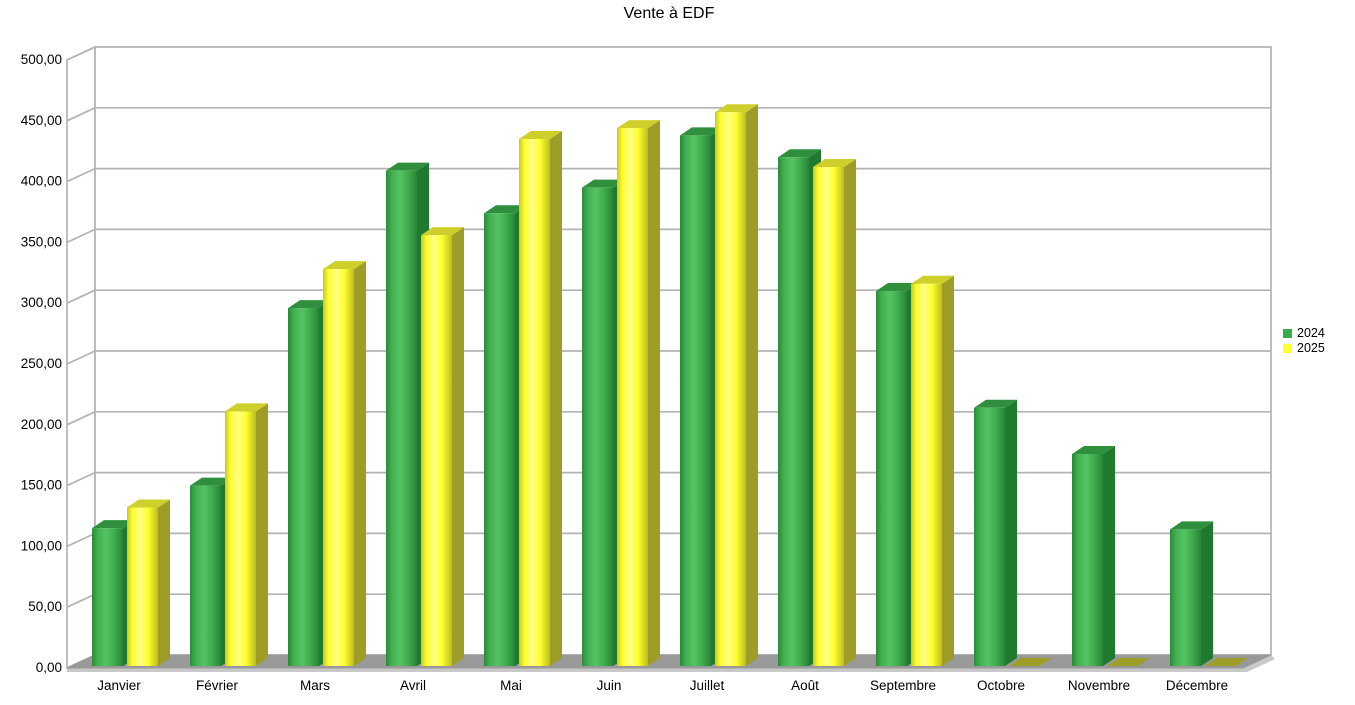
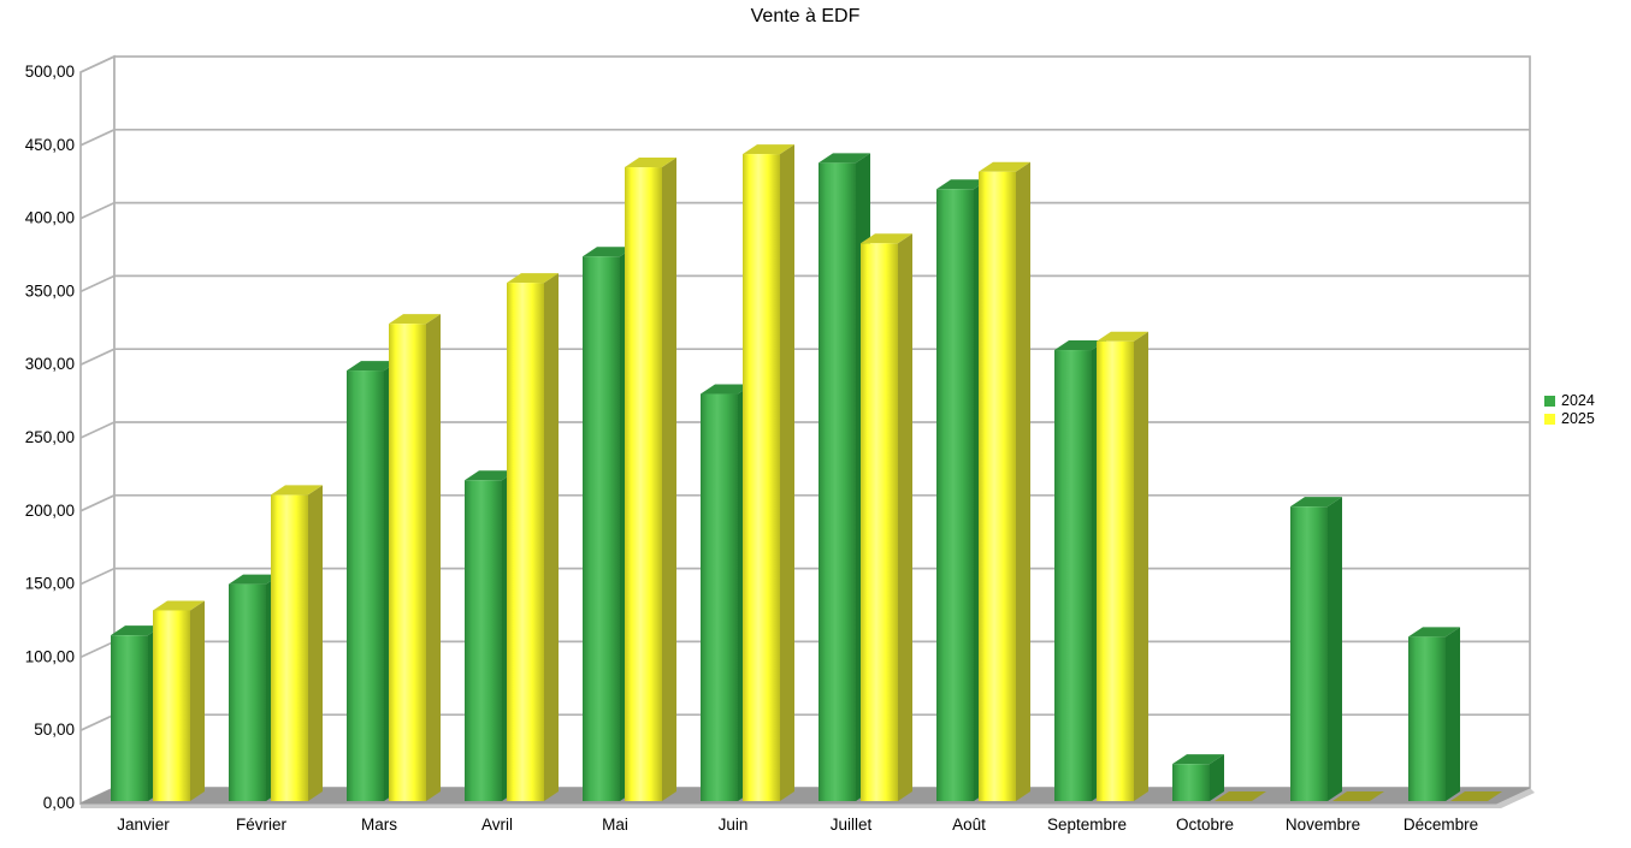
2024/Avril: 409 -> 221
2024/Juin: 395 -> 280
2025/Juillet: 457 -> 383
2025/Août: 412 -> 432
2024/Octobre: 214 -> 27
2024/Novembre: 176 -> 203
